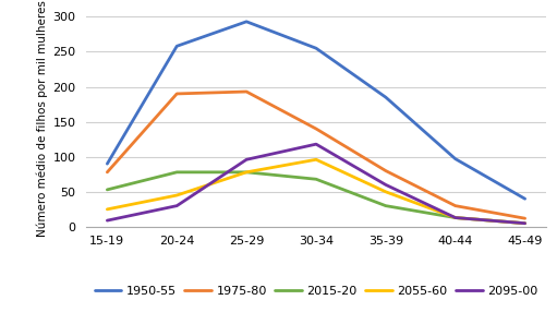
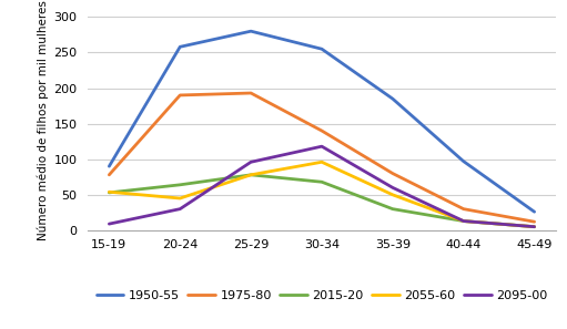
2055-60/15-19: 25 -> 54
2015-20/20-24: 78 -> 64
1950-55/25-29: 293 -> 280
1950-55/45-49: 40 -> 26
